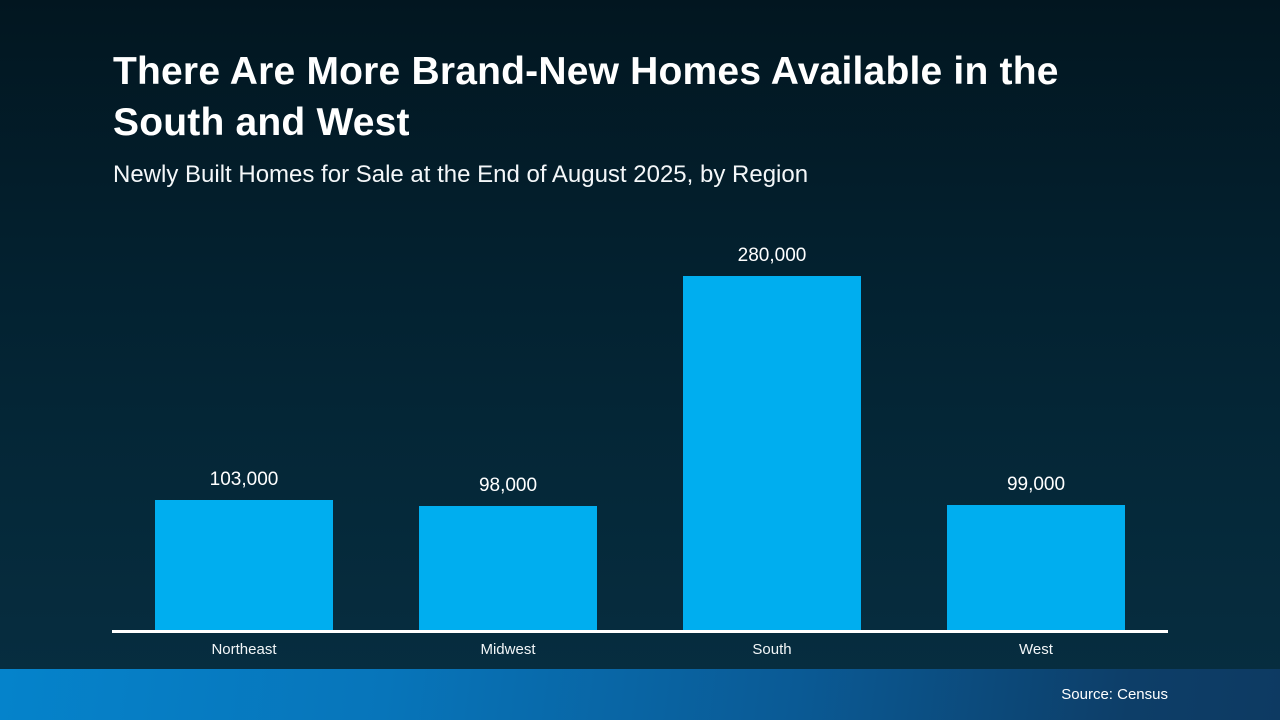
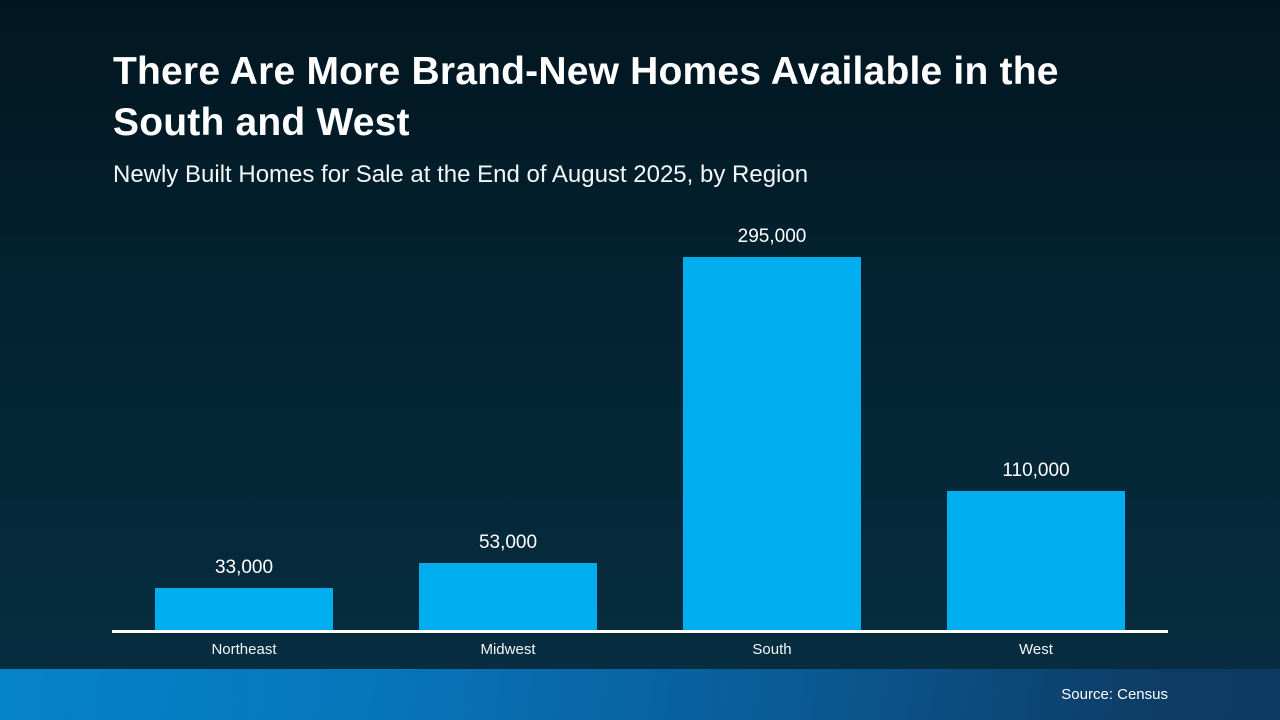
Northeast: 103,000 -> 33,000
Midwest: 98,000 -> 53,000
South: 280,000 -> 295,000
West: 99,000 -> 110,000
